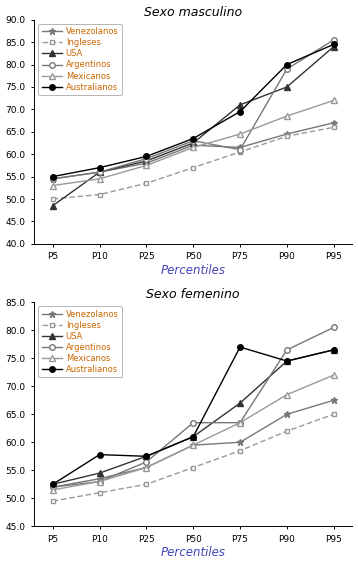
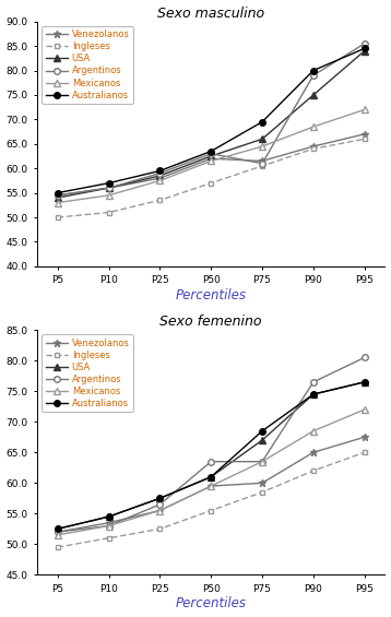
Sexo masculino/USA/P5: 48.5 -> 54.0
Sexo masculino/USA/P75: 71.0 -> 66.0
Sexo femenino/Australianos/P10: 57.8 -> 54.5
Sexo femenino/Australianos/P75: 77.0 -> 68.5
